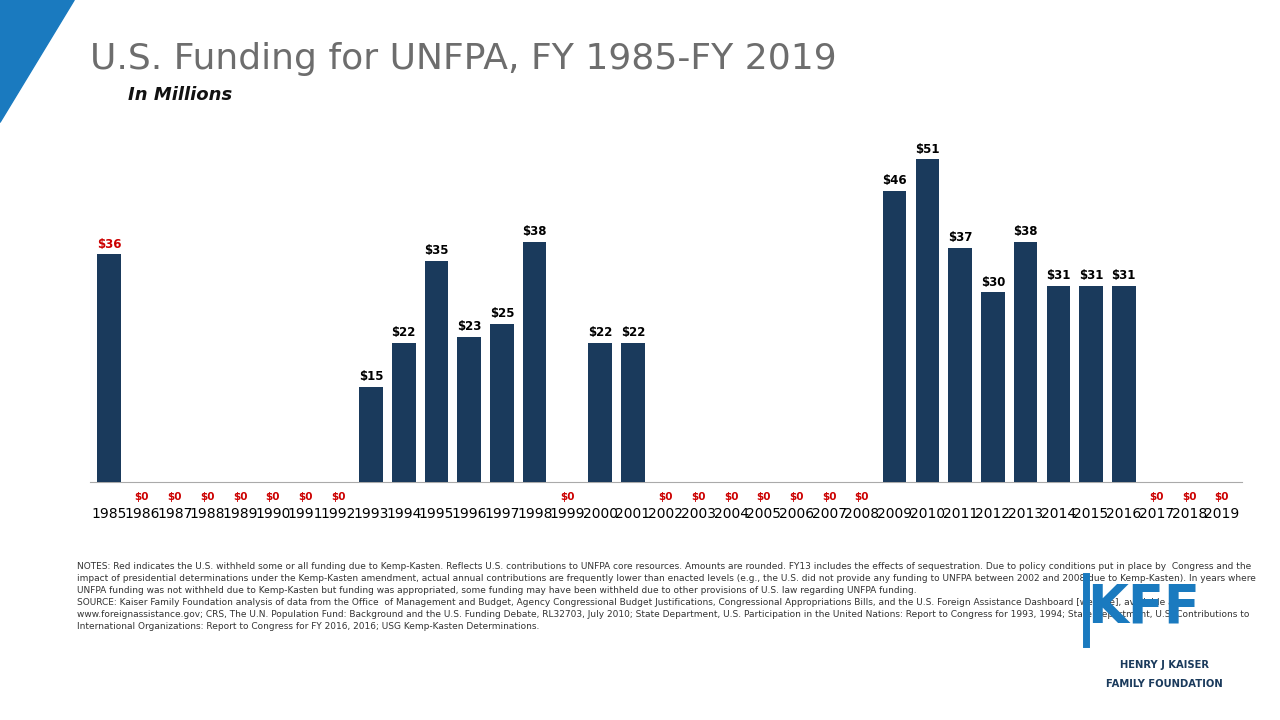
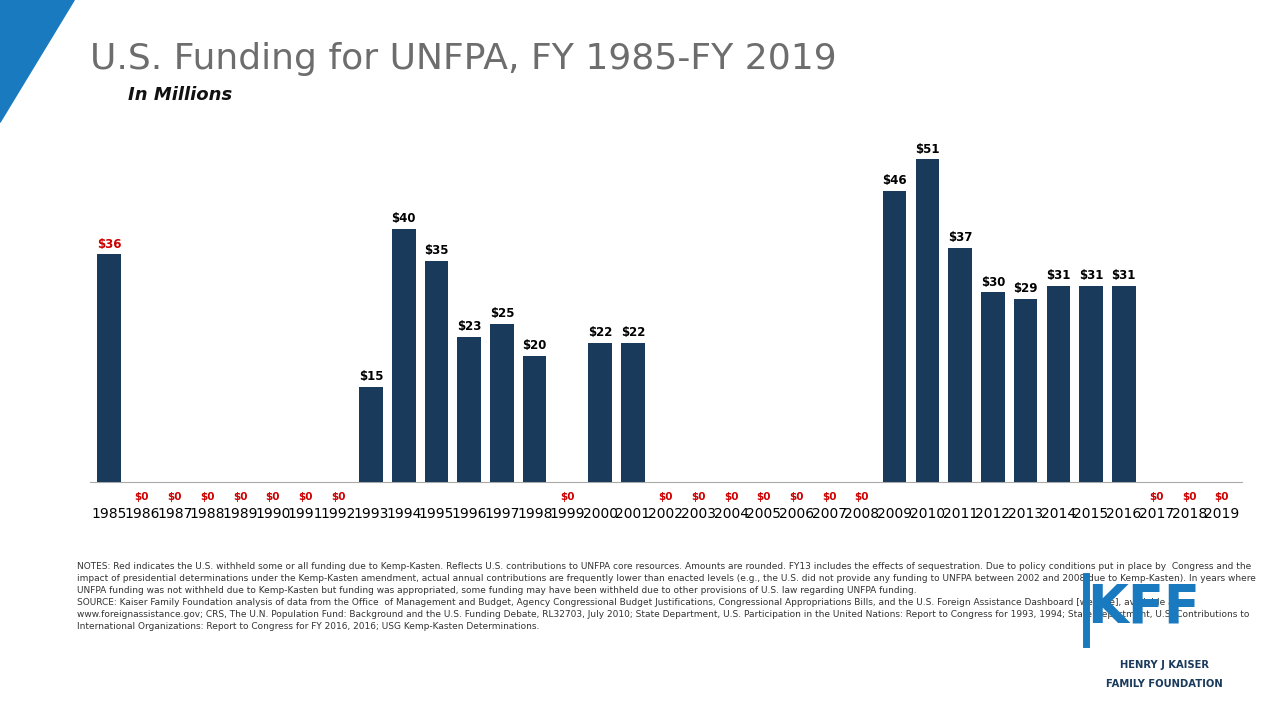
1994: $22 -> $40
1998: $38 -> $20
2013: $38 -> $29
